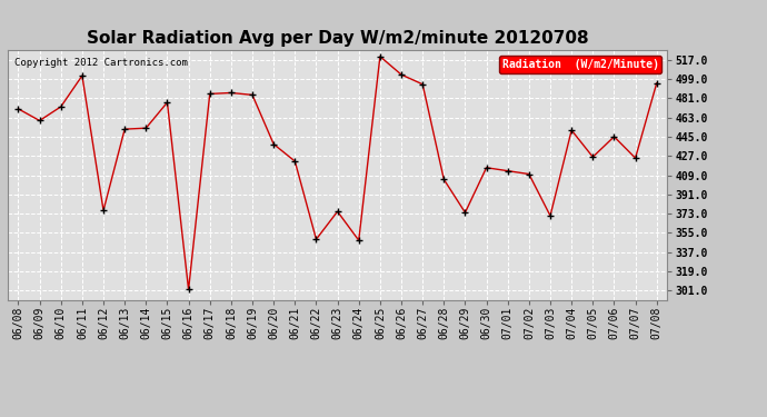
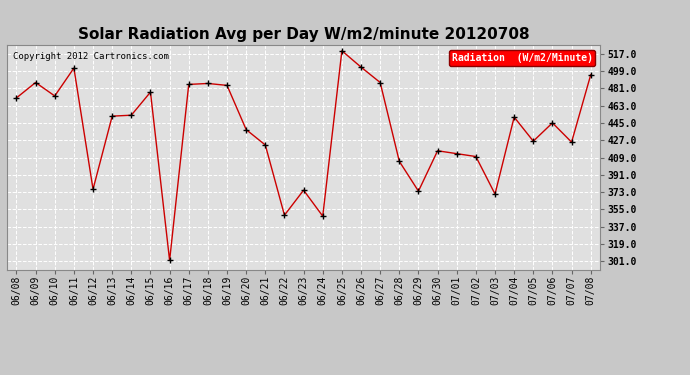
06/09: 460 -> 487
06/27: 494 -> 487
